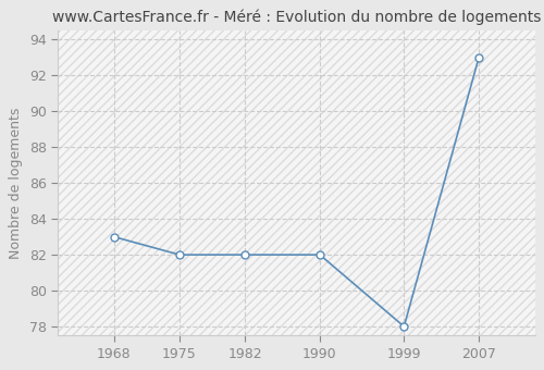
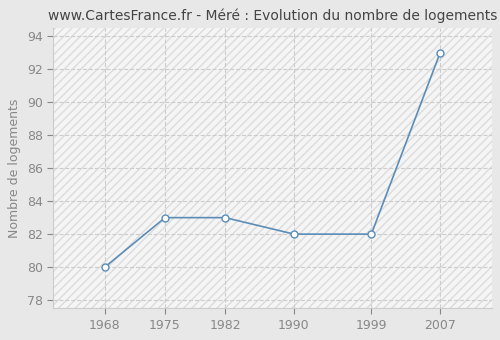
1968: 83 -> 80
1975: 82 -> 83
1982: 82 -> 83
1999: 78 -> 82
